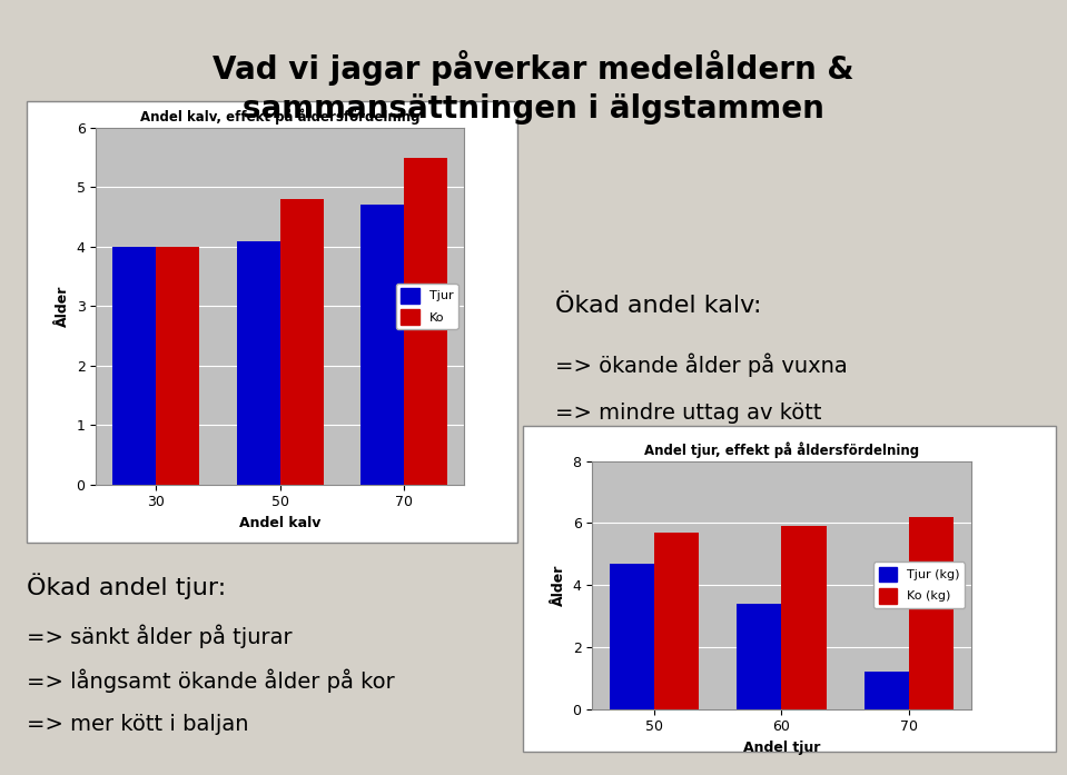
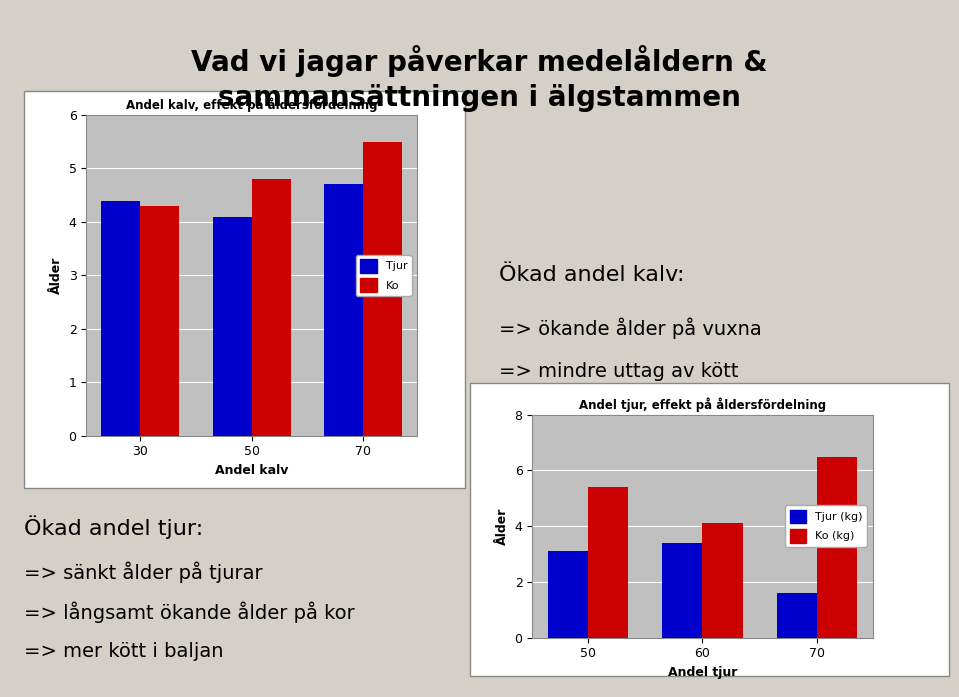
Tjur/30: 4.0 -> 4.4
Ko/30: 4.0 -> 4.3
Andel tjur, effekt på åldersfördelning/Tjur (kg)/50: 4.7 -> 3.1
Andel tjur, effekt på åldersfördelning/Ko (kg)/50: 5.7 -> 5.4
Andel tjur, effekt på åldersfördelning/Ko (kg)/60: 5.9 -> 4.1
Andel tjur, effekt på åldersfördelning/Tjur (kg)/70: 1.2 -> 1.6
Andel tjur, effekt på åldersfördelning/Ko (kg)/70: 6.2 -> 6.5
